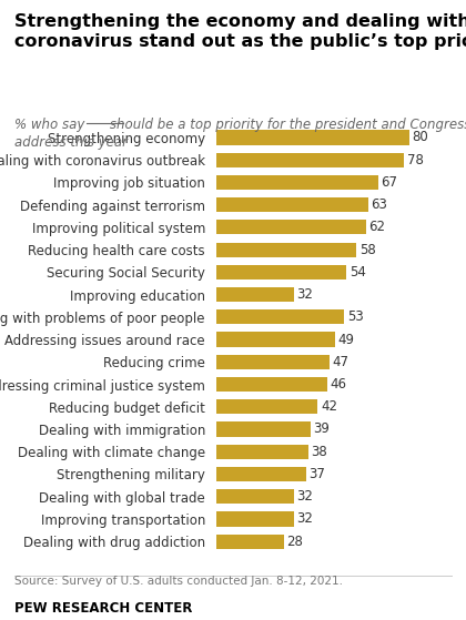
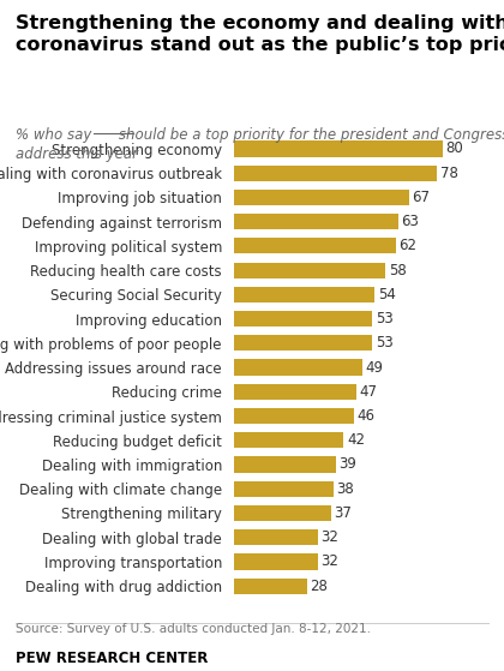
Improving education: 32 -> 53
